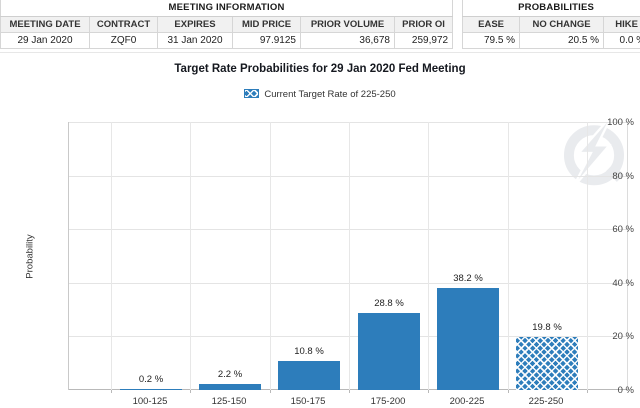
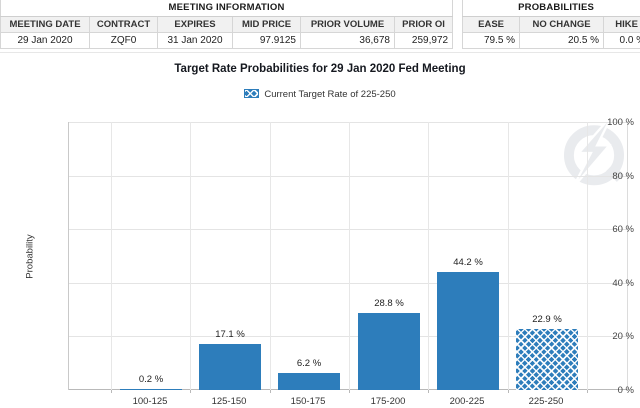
125-150: 2.2 -> 17.1
150-175: 10.8 -> 6.2
200-225: 38.2 -> 44.2
225-250: 19.8 -> 22.9
